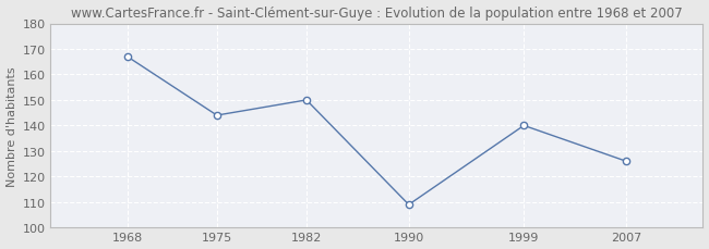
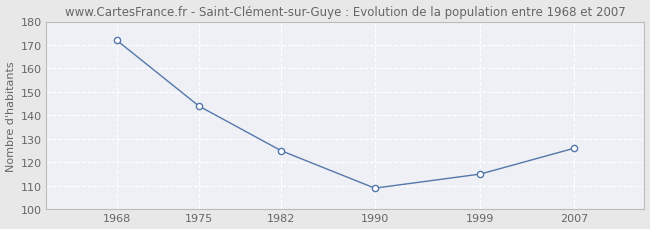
1968: 167 -> 172
1982: 150 -> 125
1999: 140 -> 115
